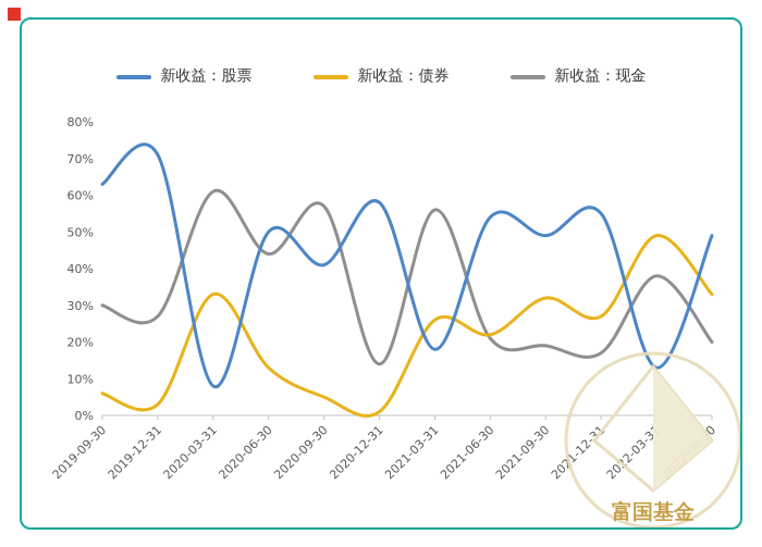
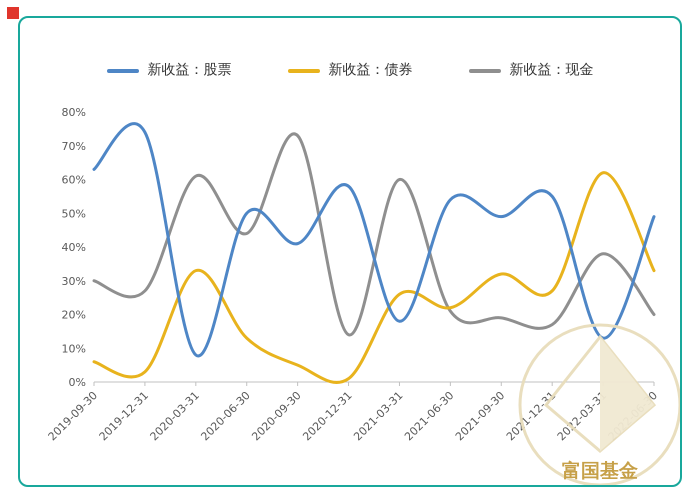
新收益：股票/2019-12-31: 71% -> 74%
新收益：现金/2020-09-30: 57% -> 73%
新收益：现金/2021-03-31: 56% -> 60%
新收益：债券/2022-03-31: 49% -> 62%
